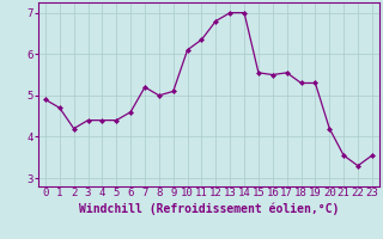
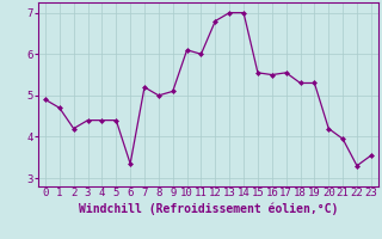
6: 4.60 -> 3.35
11: 6.35 -> 6.00
21: 3.55 -> 3.95
